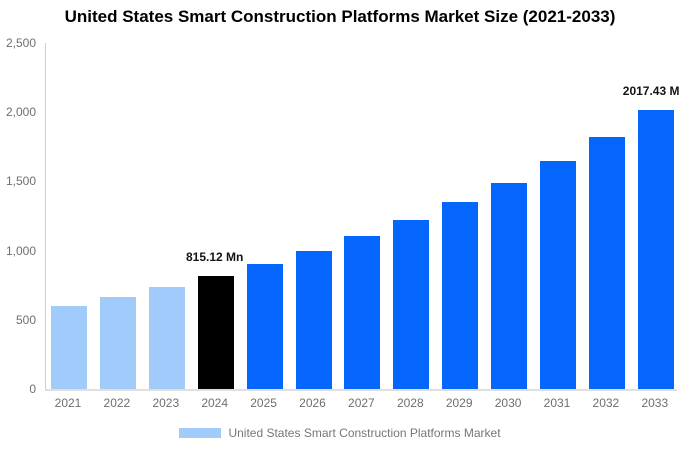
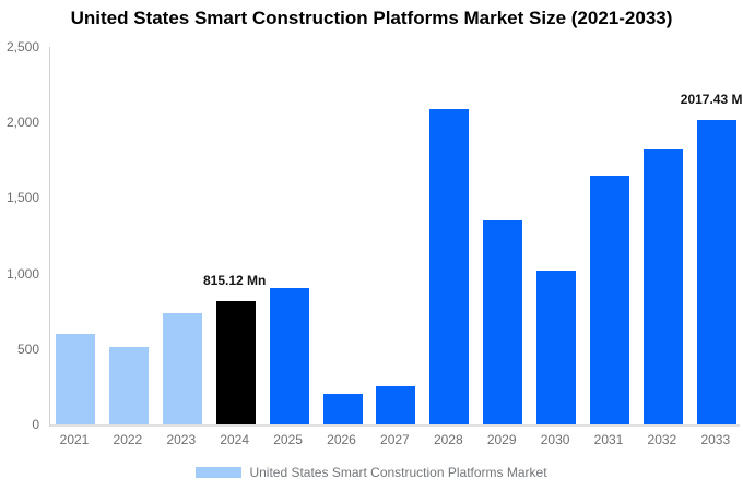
2022: 670 -> 510
2026: 1000 -> 200
2027: 1100 -> 250
2028: 1220 -> 2090
2030: 1490 -> 1020
